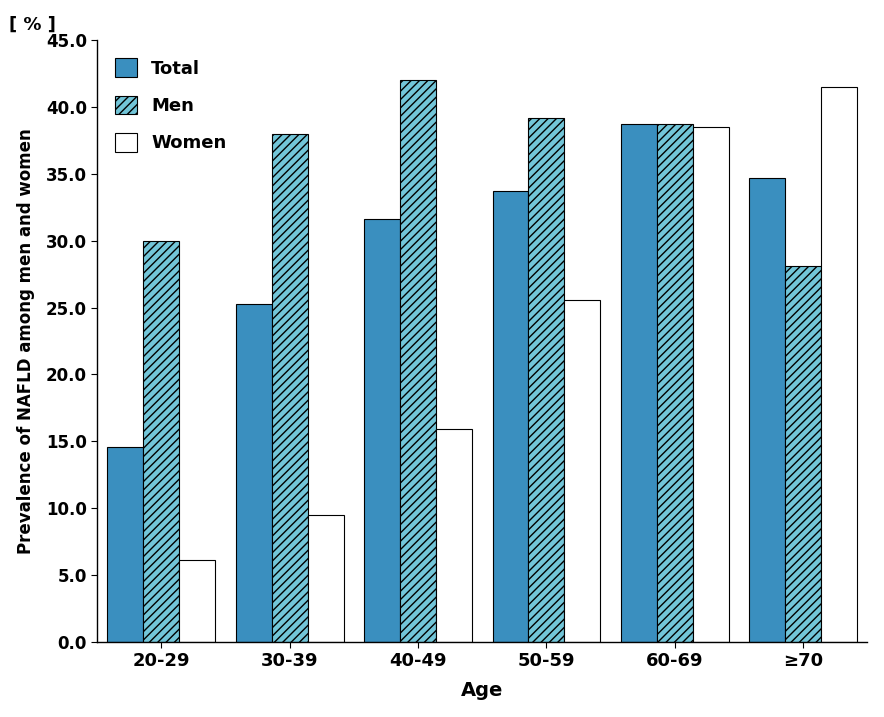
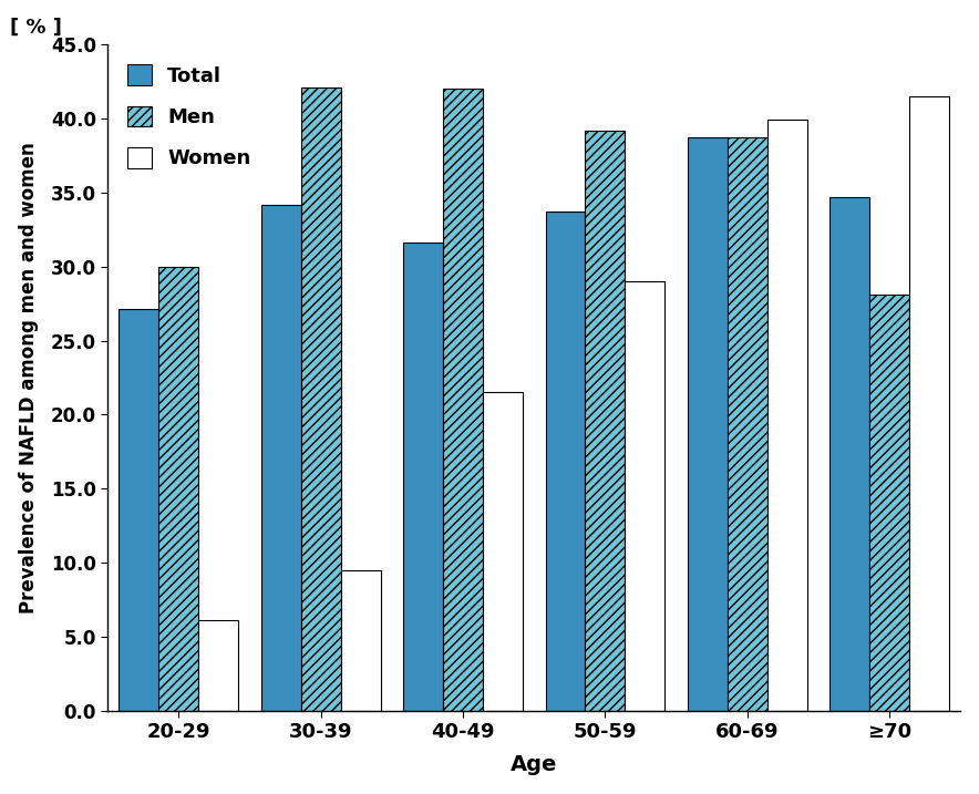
Total/20-29: 14.6 -> 27.1
Total/30-39: 25.3 -> 34.2
Men/30-39: 38.0 -> 42.1
Women/40-49: 15.9 -> 21.5
Women/50-59: 25.6 -> 29.0
Women/60-69: 38.5 -> 39.9
